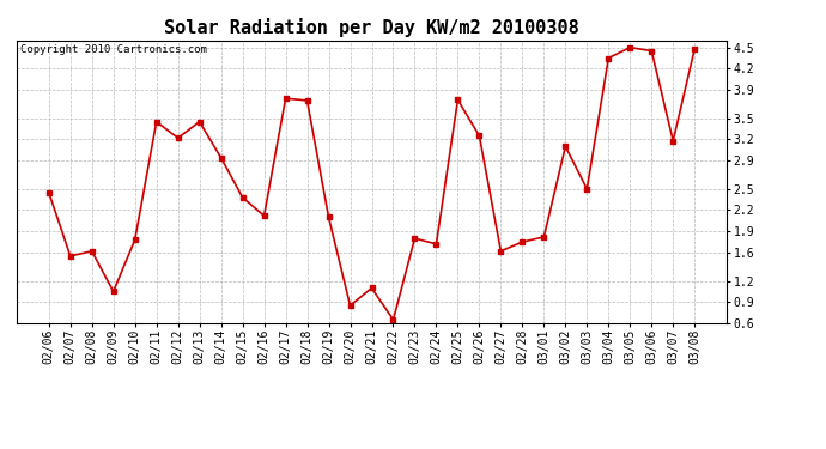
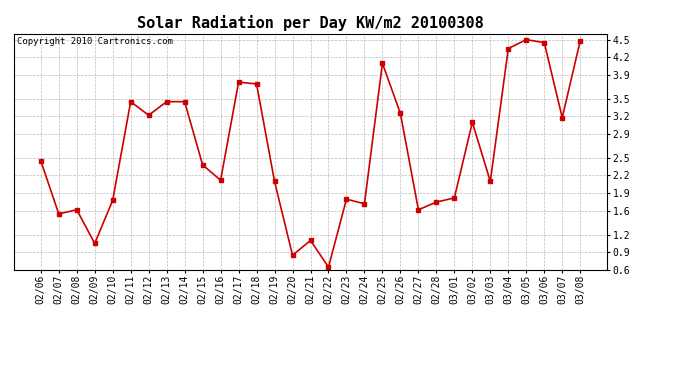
02/14: 2.94 -> 3.45
02/25: 3.76 -> 4.10
03/03: 2.50 -> 2.10
